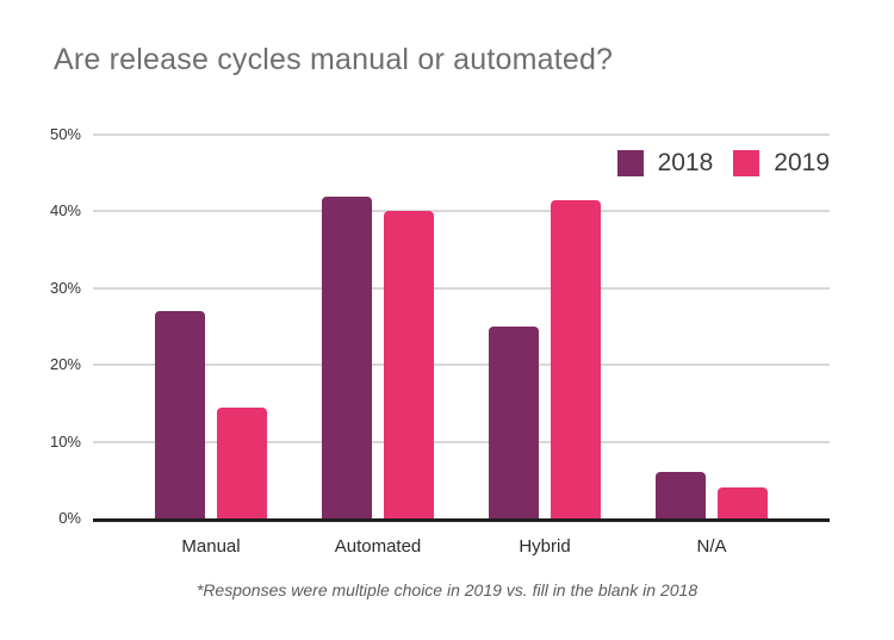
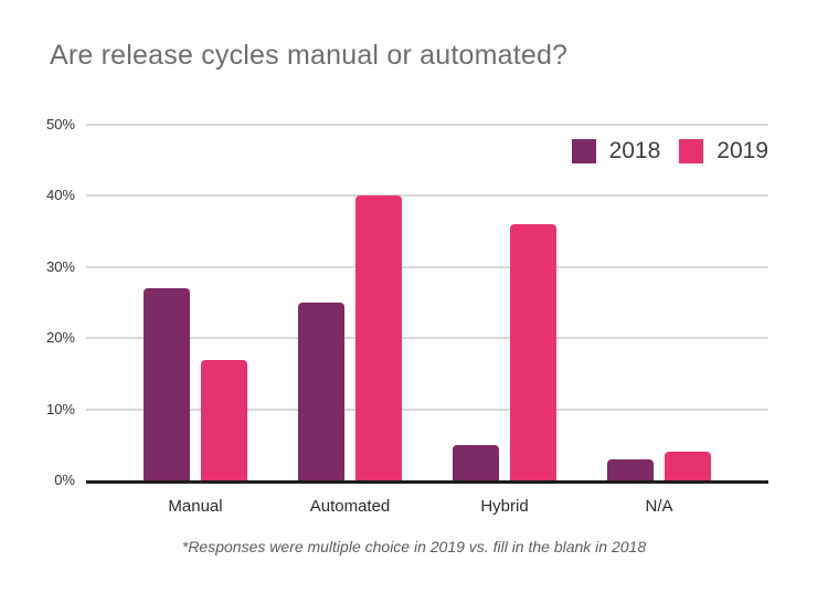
2019/Manual: 14% -> 17%
2018/Automated: 42% -> 25%
2018/Hybrid: 25% -> 5%
2019/Hybrid: 42% -> 36%
2018/N/A: 6% -> 3%
